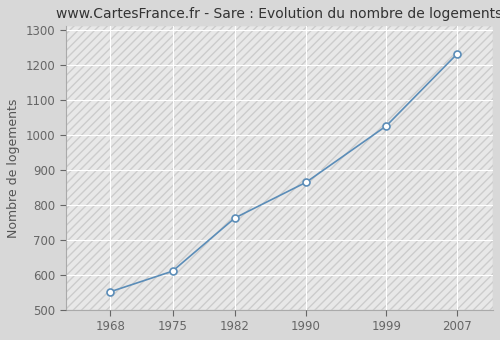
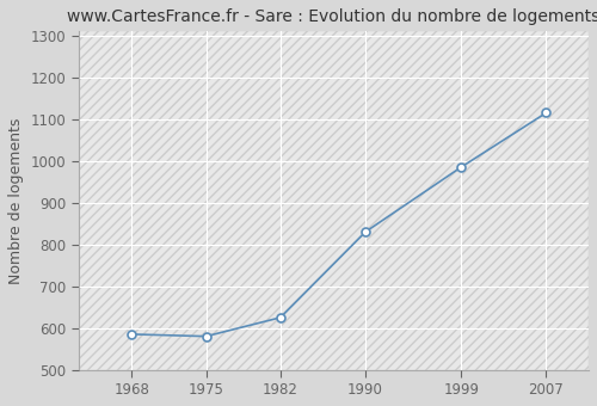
1968: 551 -> 585
1975: 610 -> 580
1982: 762 -> 625
1990: 864 -> 830
1999: 1025 -> 985
2007: 1232 -> 1115
